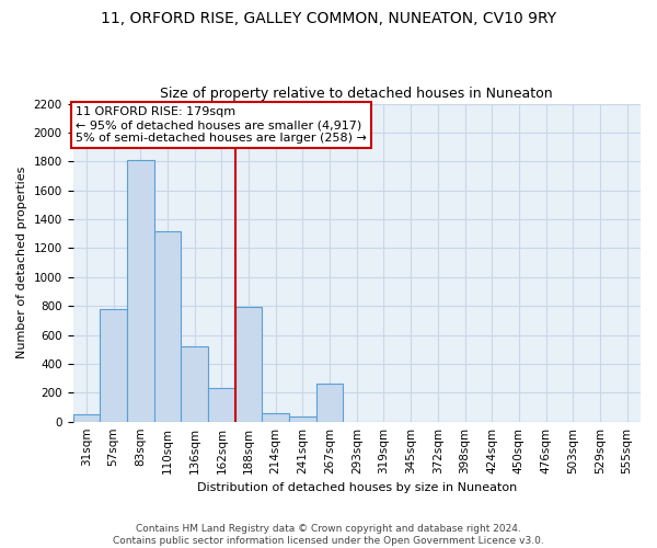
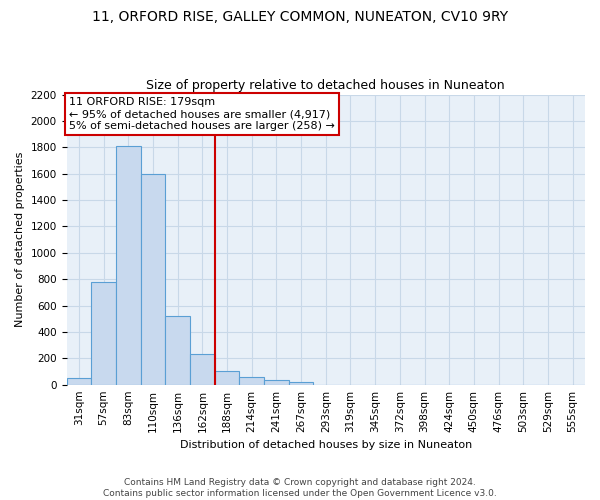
110sqm: 1320 -> 1600
188sqm: 790 -> 100
267sqm: 260 -> 20
